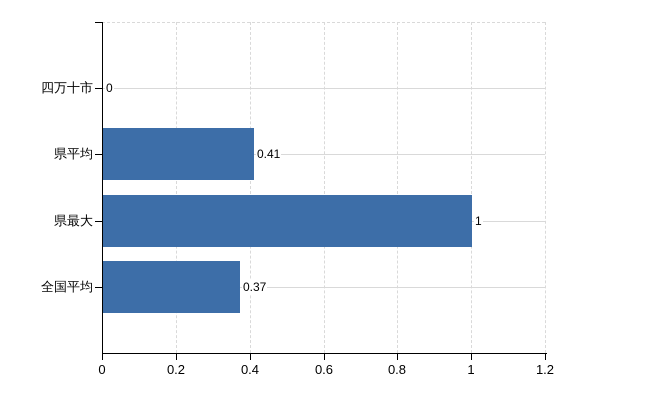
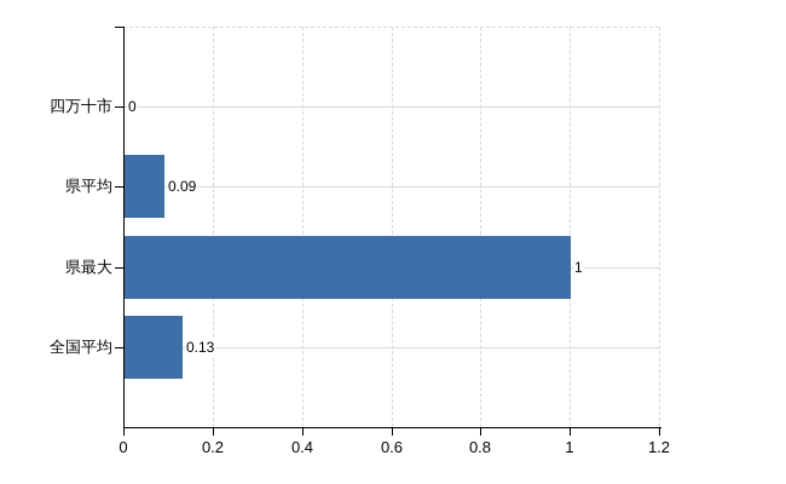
県平均: 0.41 -> 0.09
全国平均: 0.37 -> 0.13
